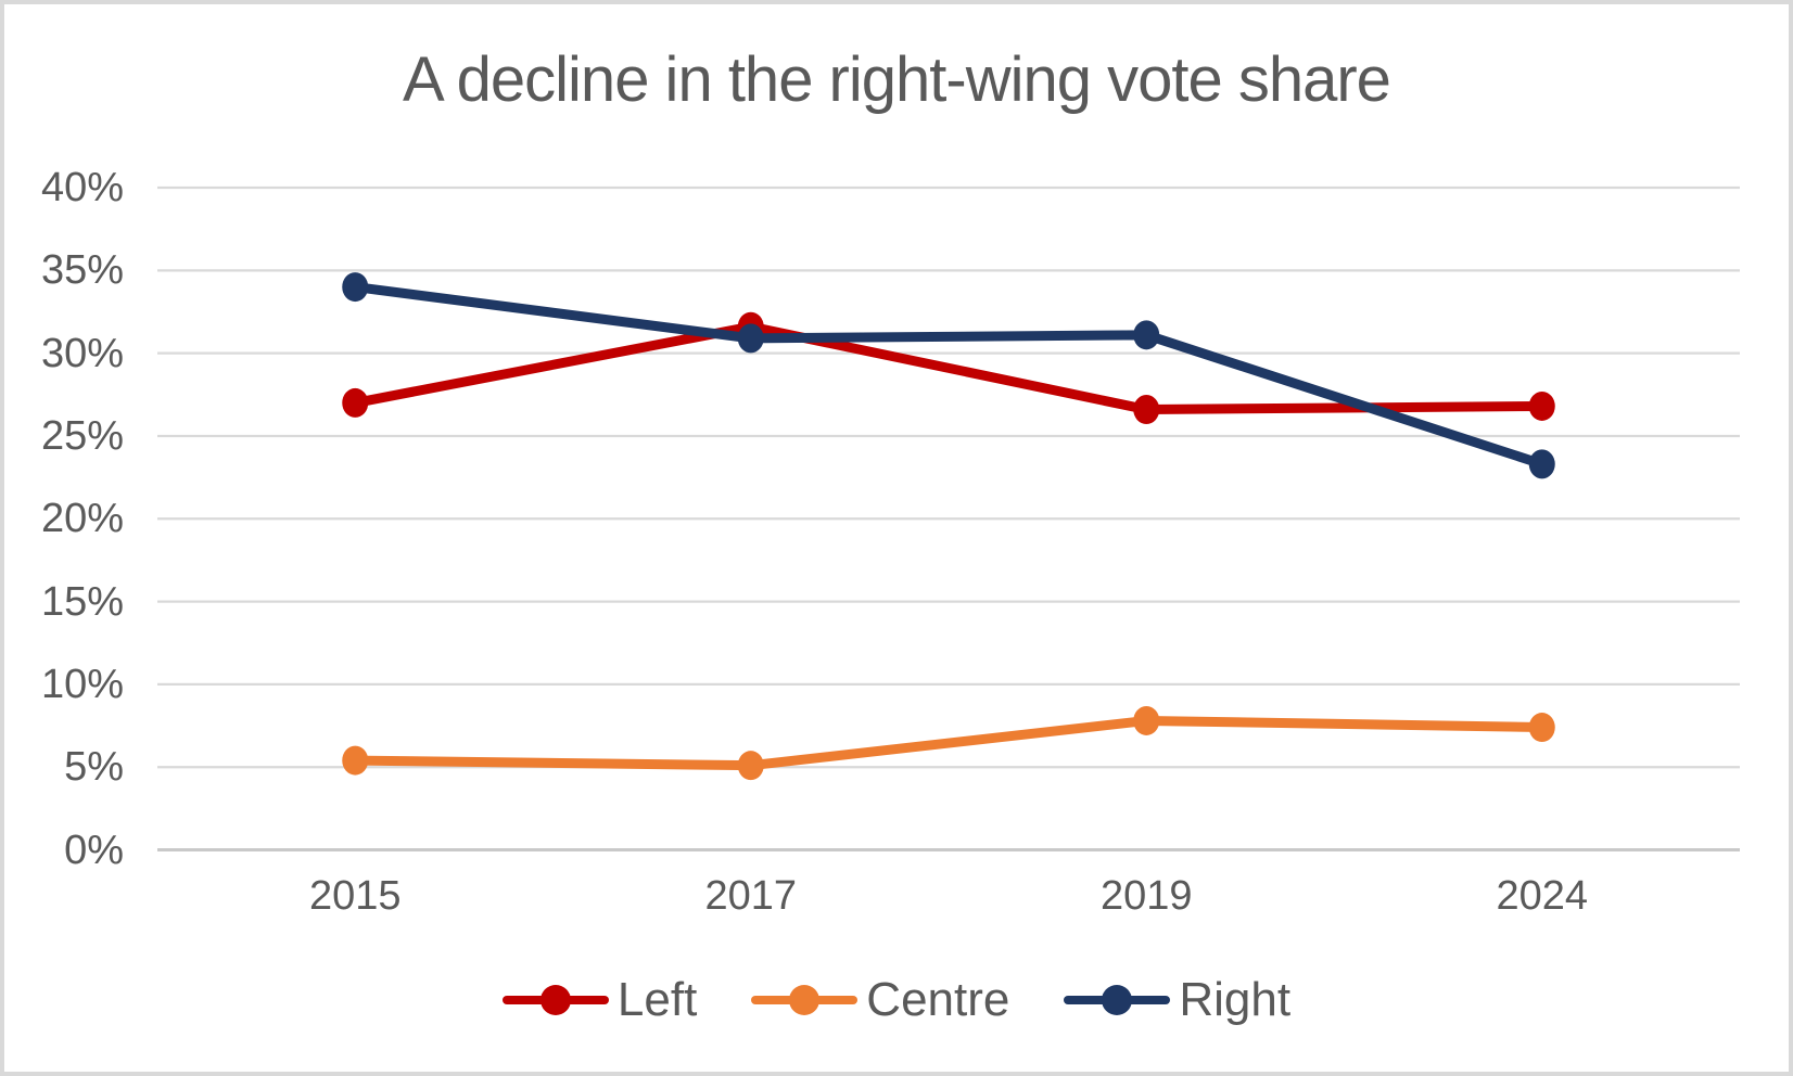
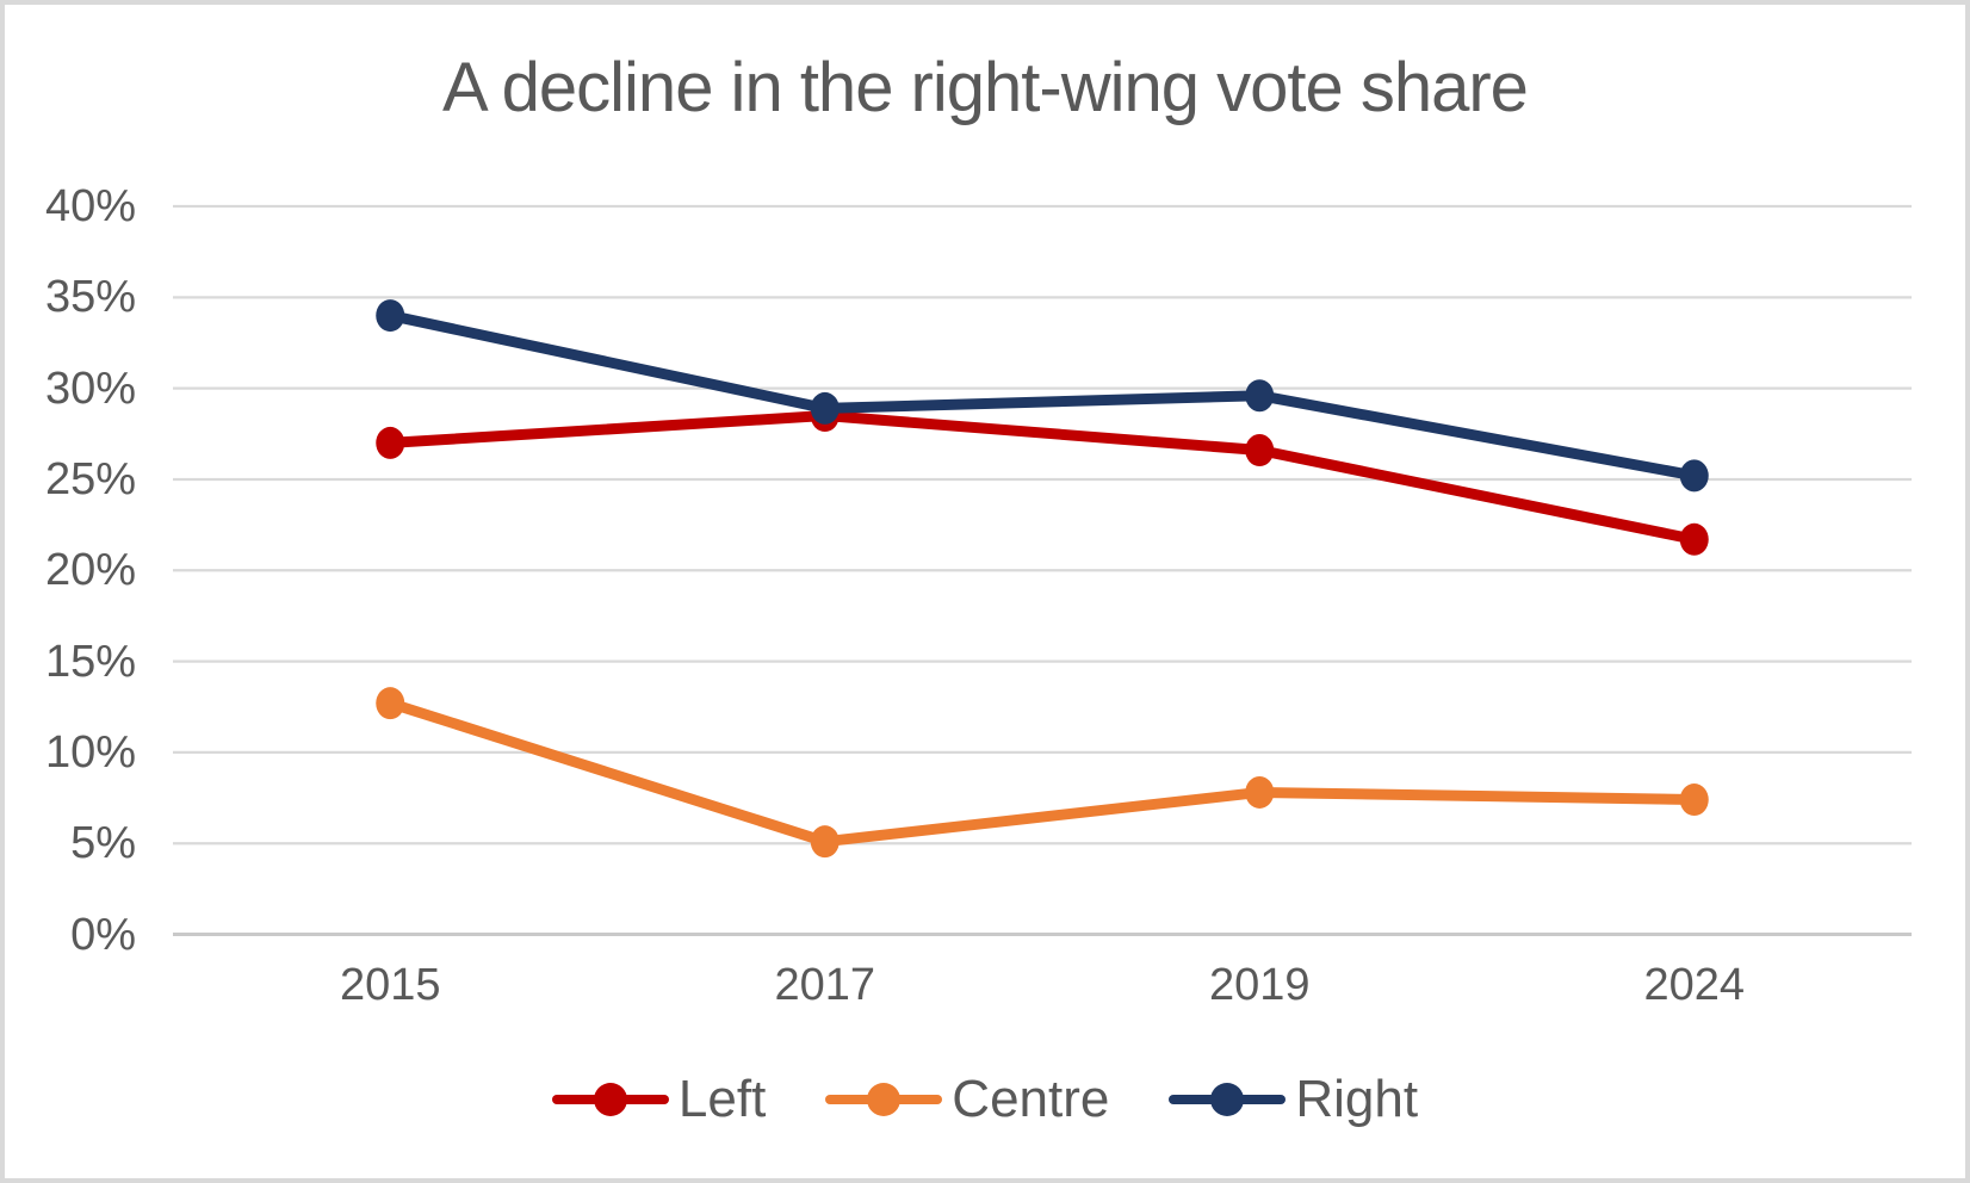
Centre/2015: 5.4% -> 12.7%
Left/2017: 31.6% -> 28.5%
Right/2017: 30.9% -> 28.9%
Right/2019: 31.1% -> 29.6%
Left/2024: 26.8% -> 21.7%
Right/2024: 23.3% -> 25.2%
